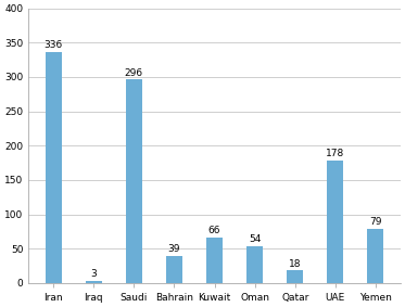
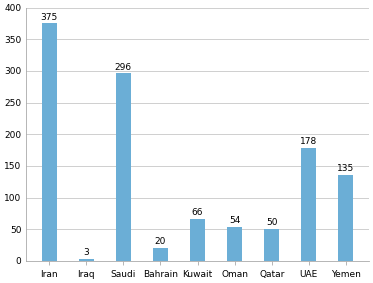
Iran: 336 -> 375
Bahrain: 39 -> 20
Qatar: 18 -> 50
Yemen: 79 -> 135
